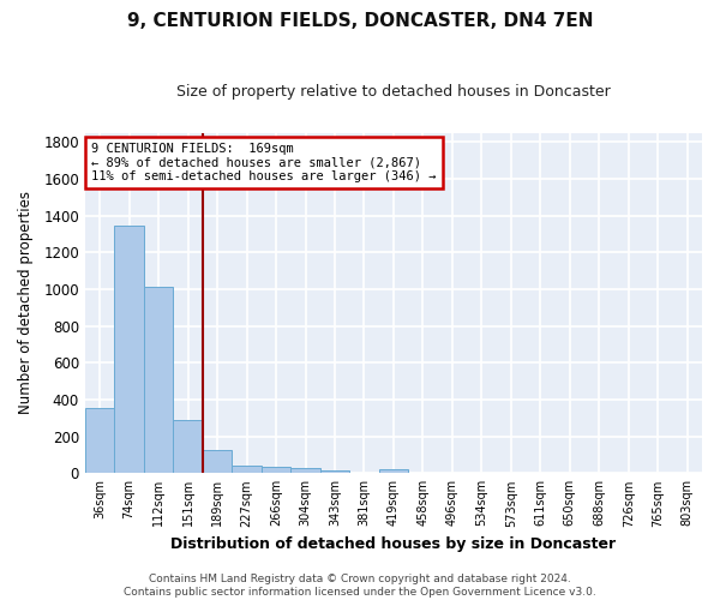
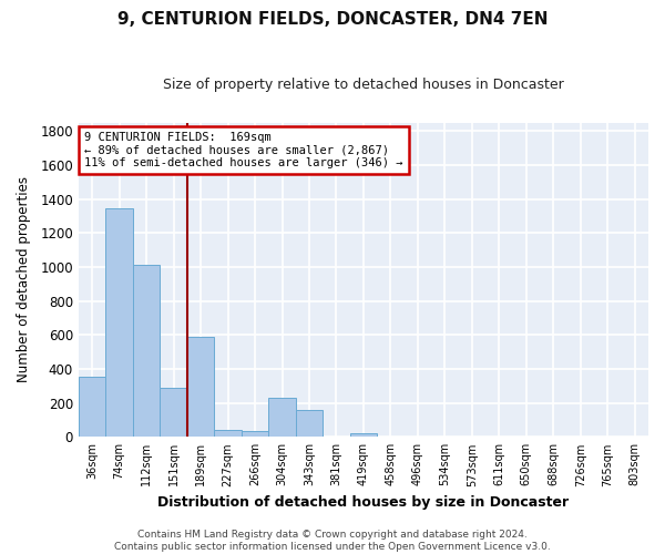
189sqm: 120 -> 590
304sqm: 20 -> 230
343sqm: 20 -> 160
